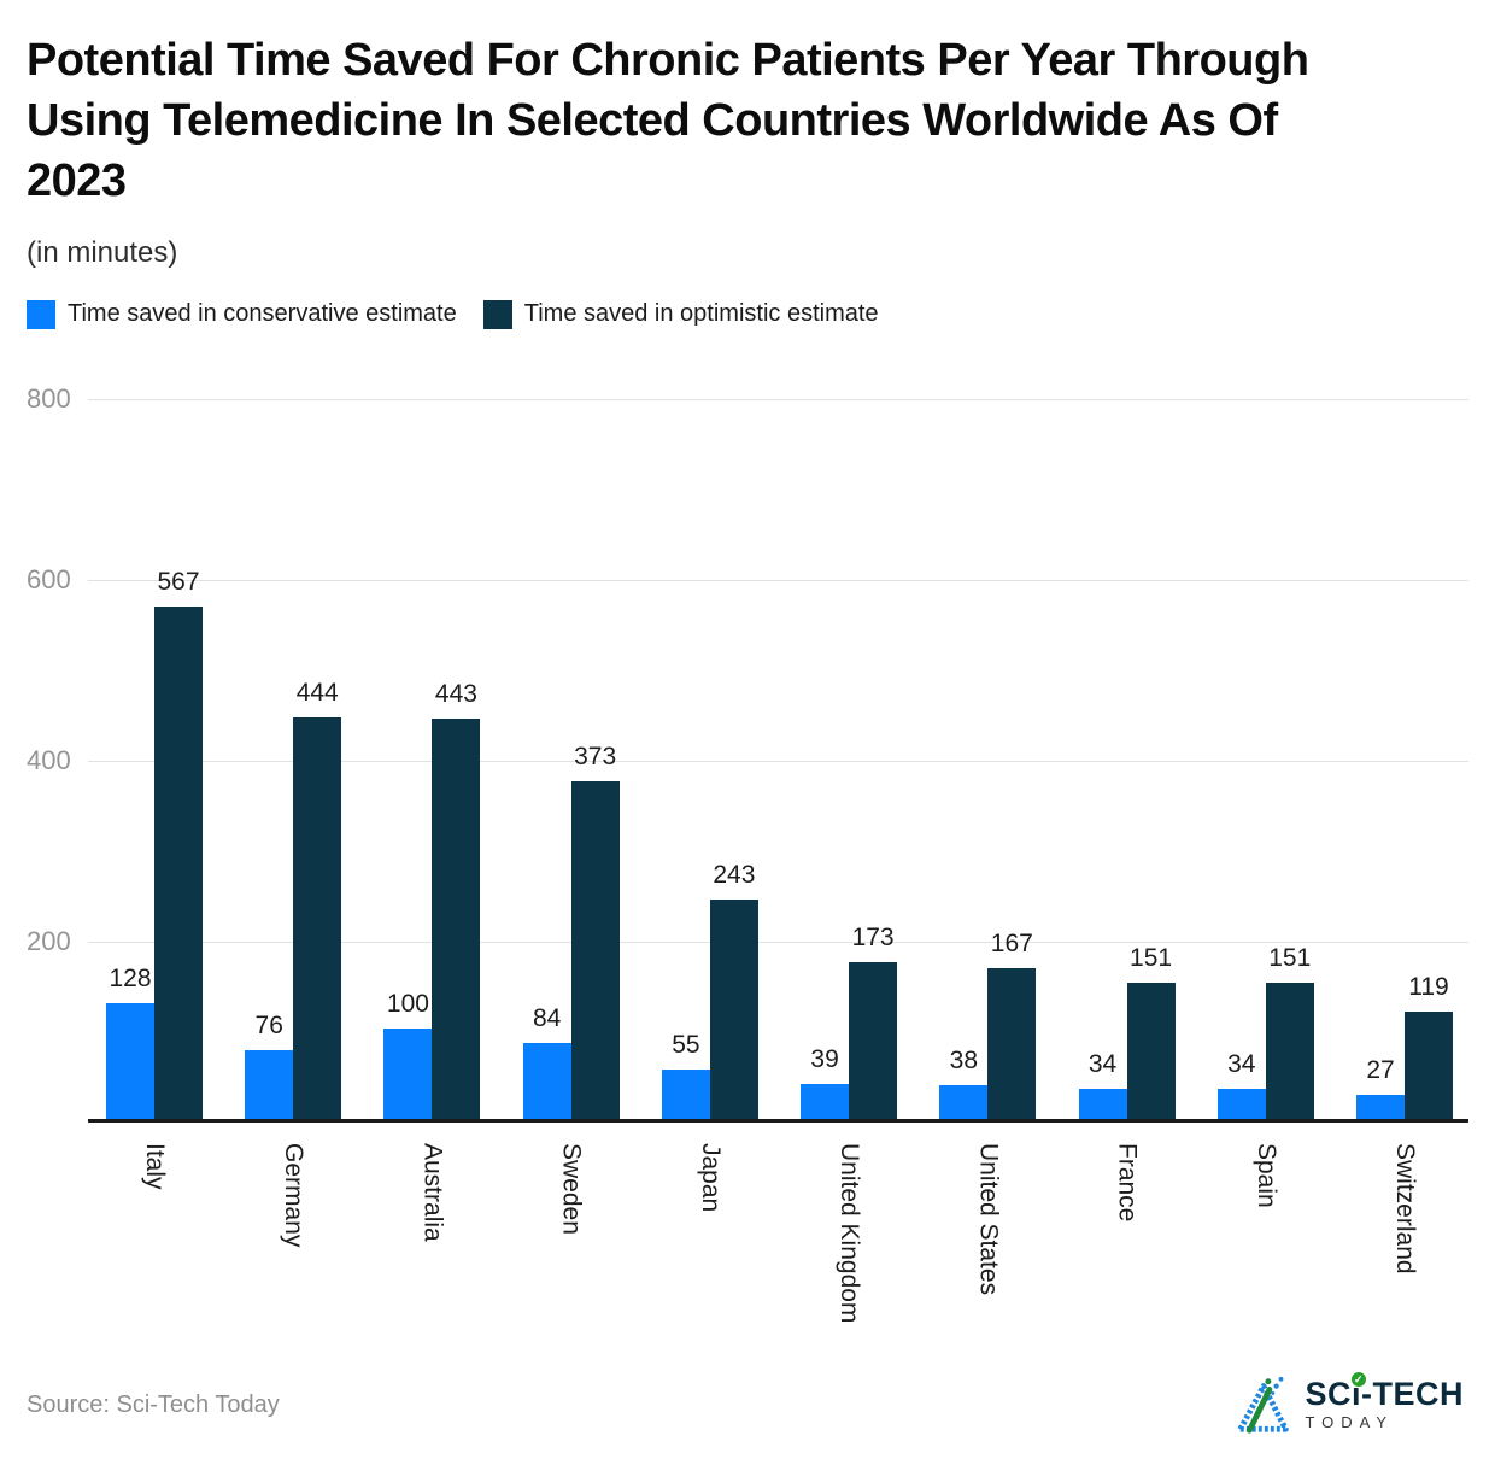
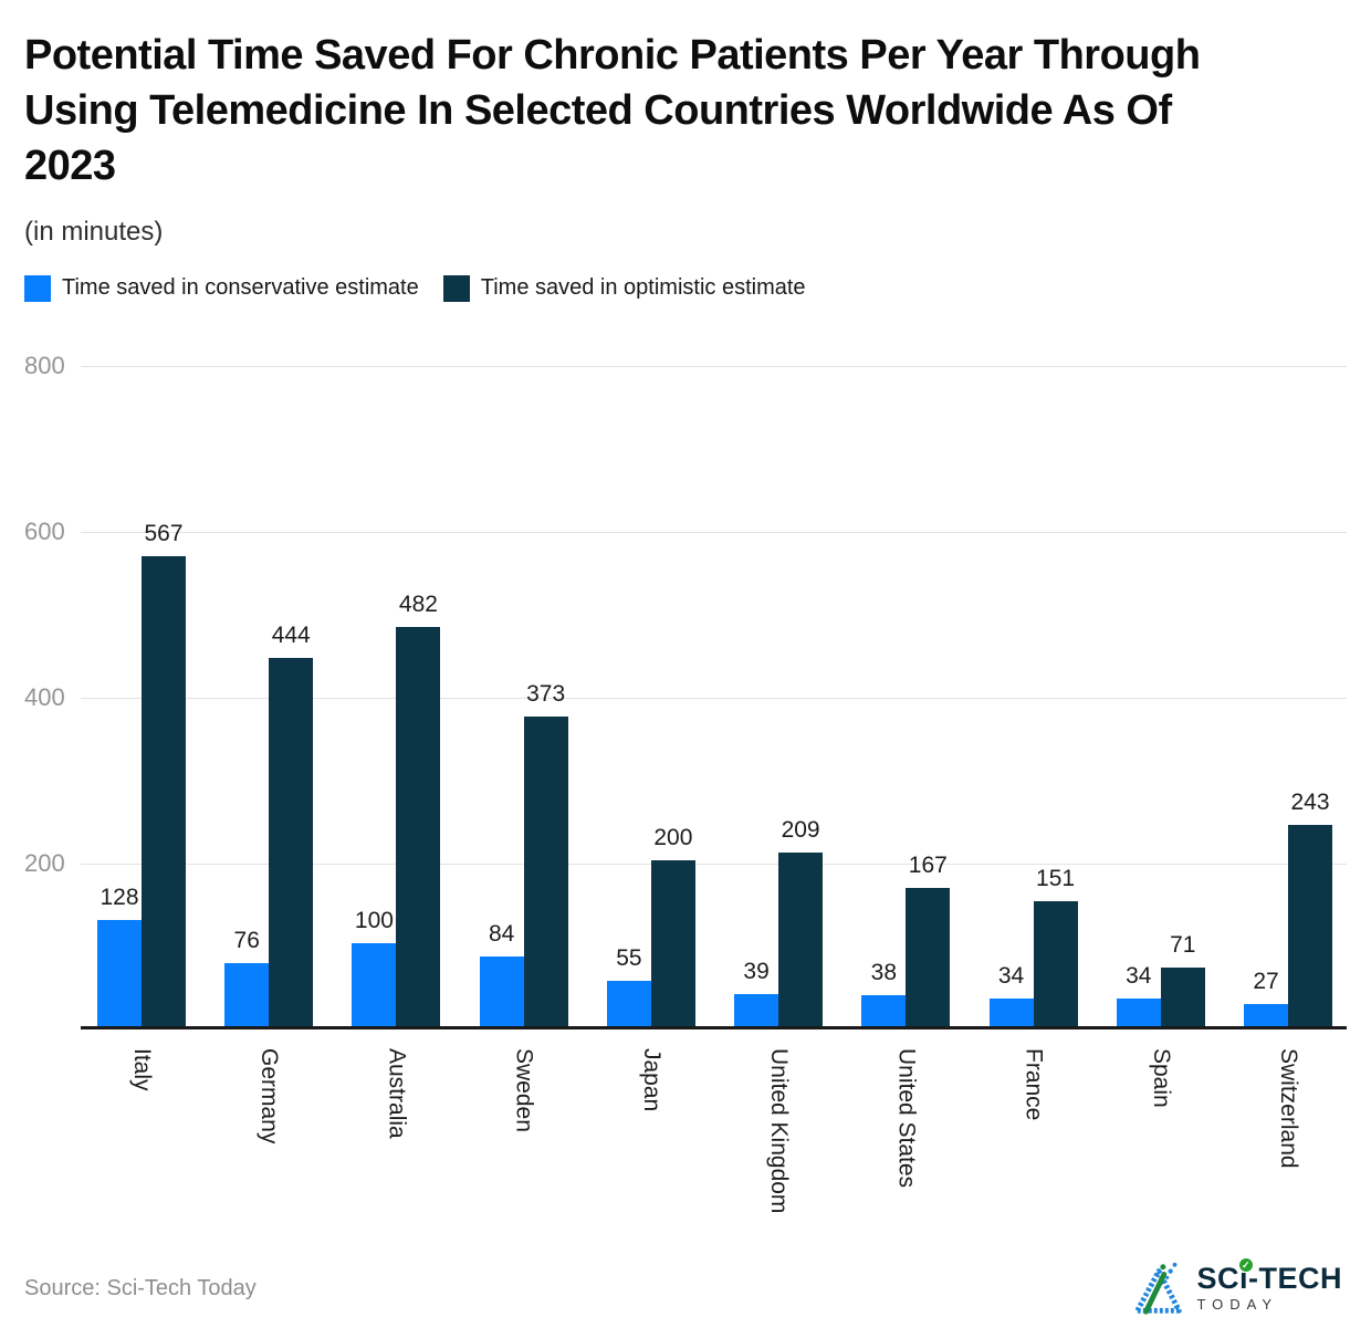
Time saved in optimistic estimate/Australia: 443 -> 482
Time saved in optimistic estimate/Japan: 243 -> 200
Time saved in optimistic estimate/United Kingdom: 173 -> 209
Time saved in optimistic estimate/Spain: 151 -> 71
Time saved in optimistic estimate/Switzerland: 119 -> 243
